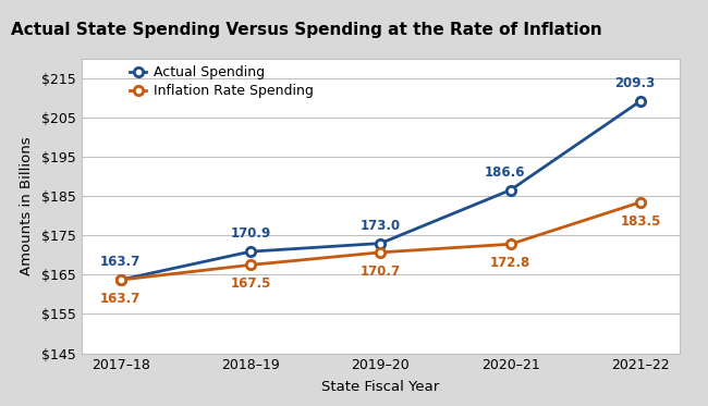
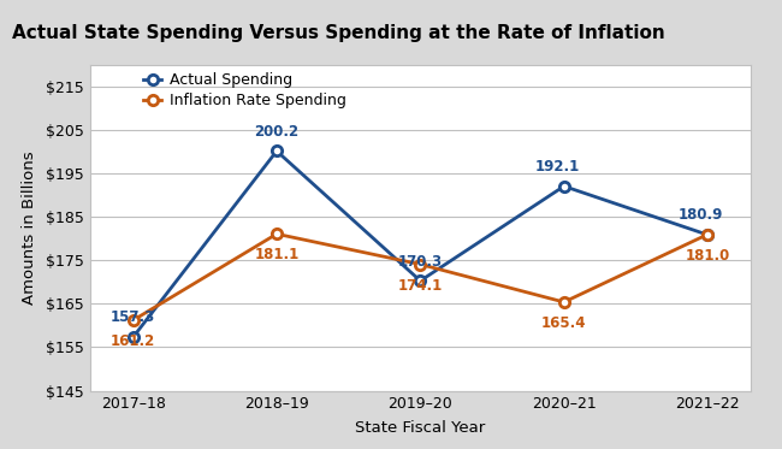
Actual Spending/2017–18: 163.7 -> 157.3
Inflation Rate Spending/2017–18: 163.7 -> 161.2
Actual Spending/2018–19: 170.9 -> 200.2
Inflation Rate Spending/2018–19: 167.5 -> 181.1
Actual Spending/2019–20: 173.0 -> 170.3
Inflation Rate Spending/2019–20: 170.7 -> 174.1
Actual Spending/2020–21: 186.6 -> 192.1
Inflation Rate Spending/2020–21: 172.8 -> 165.4
Actual Spending/2021–22: 209.3 -> 180.9
Inflation Rate Spending/2021–22: 183.5 -> 181.0
